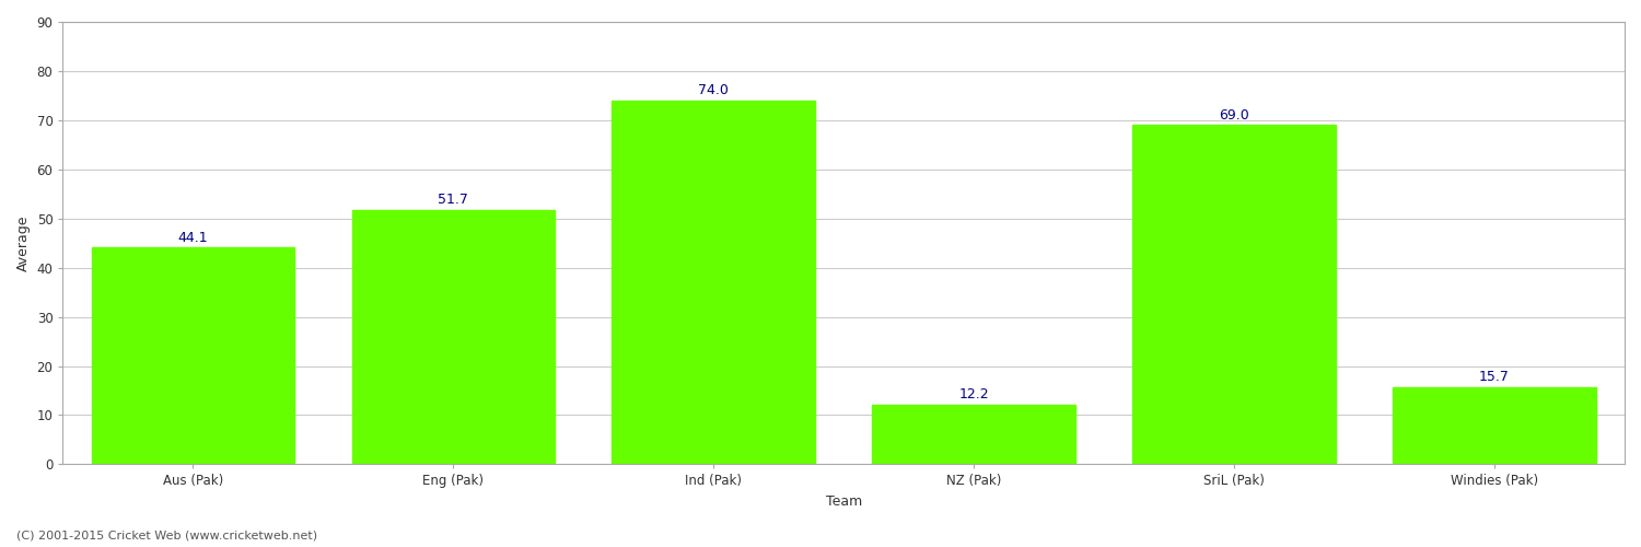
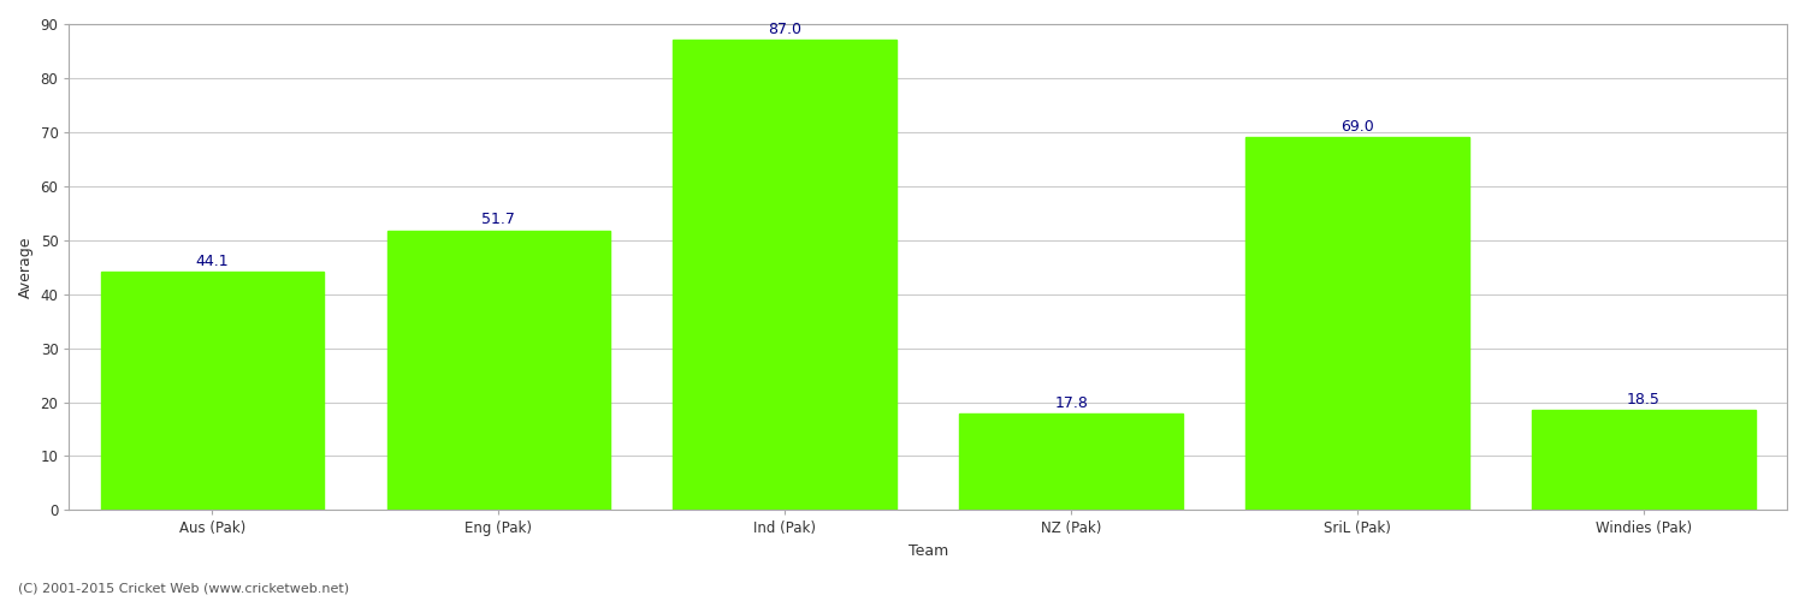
Ind (Pak): 74.0 -> 87.0
NZ (Pak): 12.2 -> 17.8
Windies (Pak): 15.7 -> 18.5
